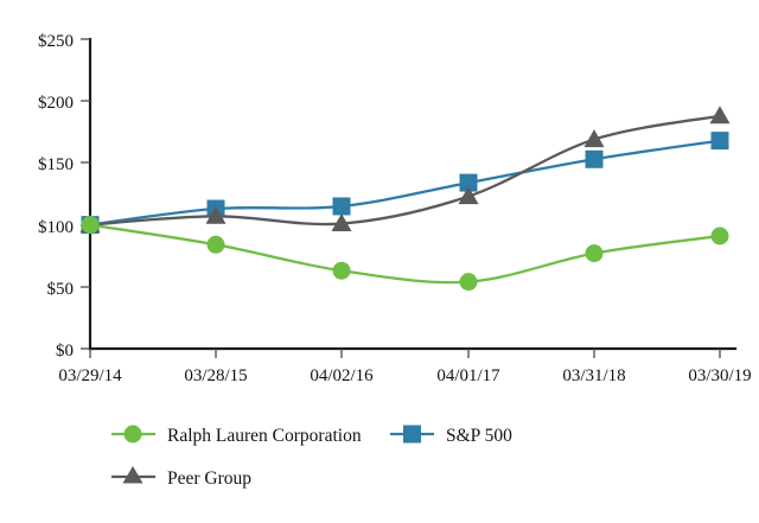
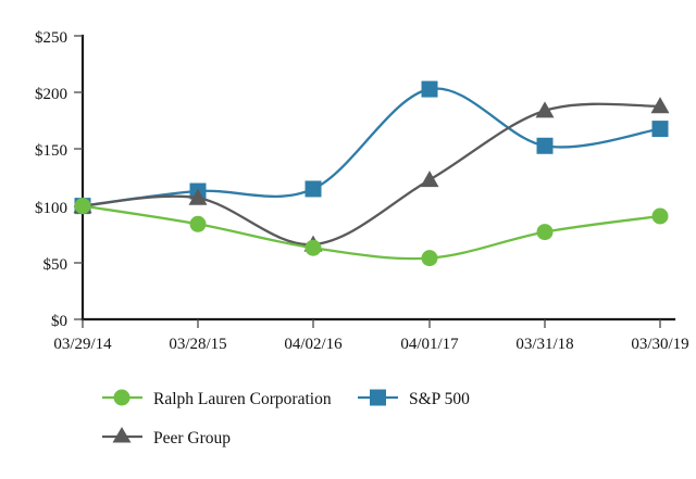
Peer Group/04/02/16: $101 -> $66
S&P 500/04/01/17: $134 -> $203
Peer Group/03/31/18: $169 -> $184
